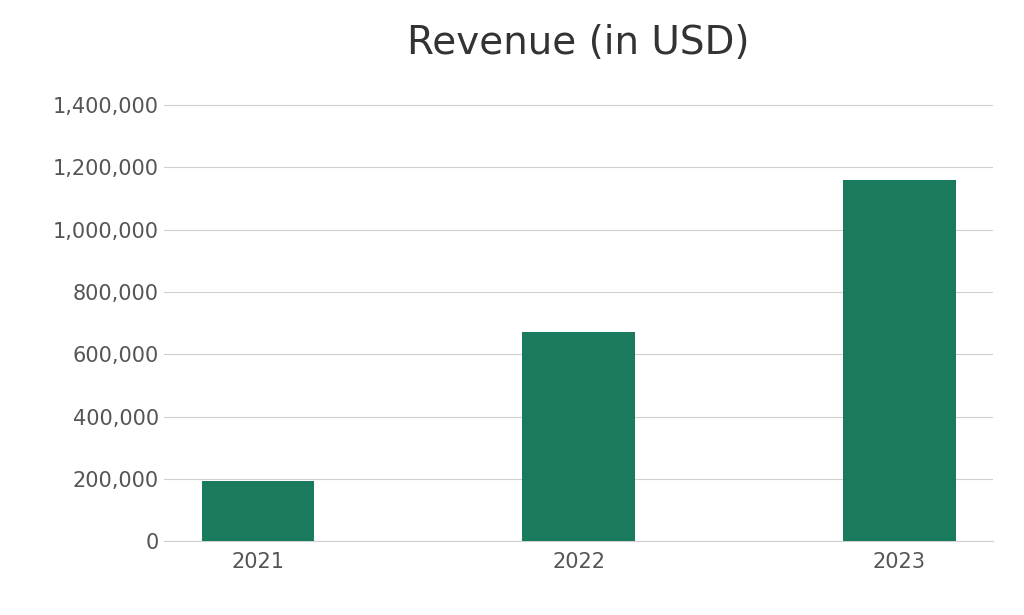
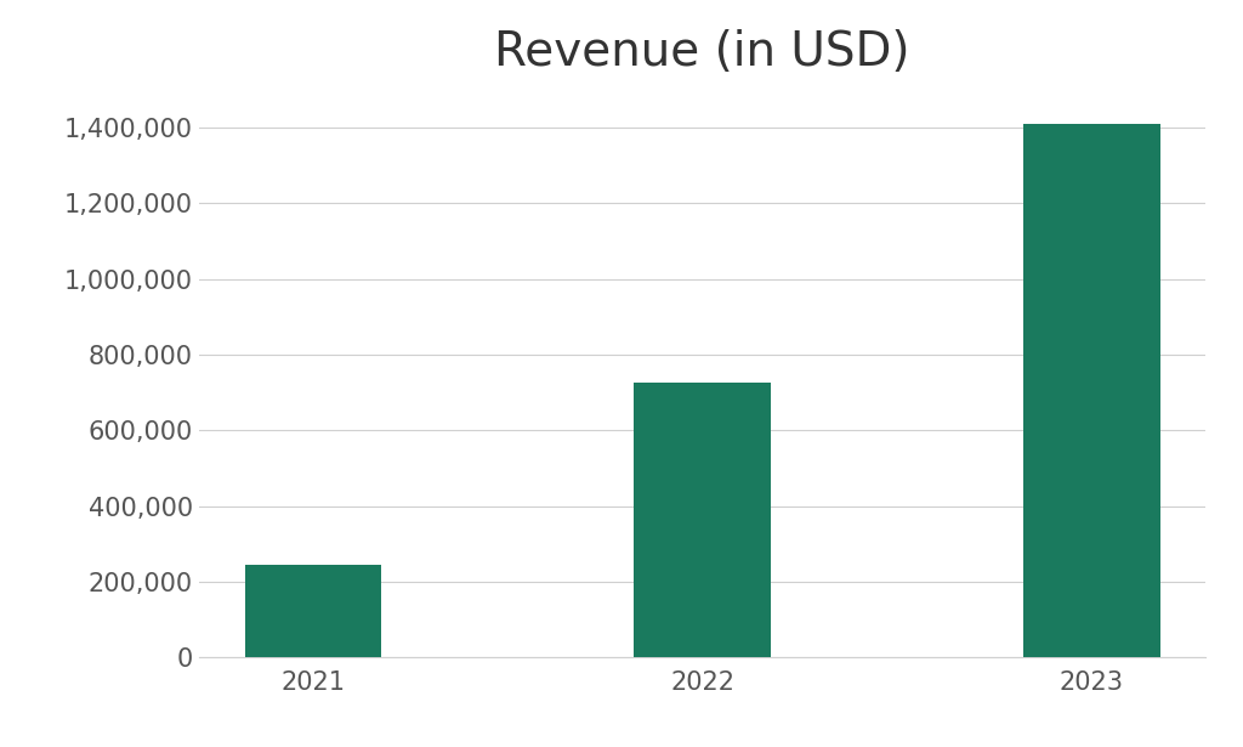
2021: 194,000 -> 245,000
2022: 670,000 -> 725,000
2023: 1,160,000 -> 1,410,000
